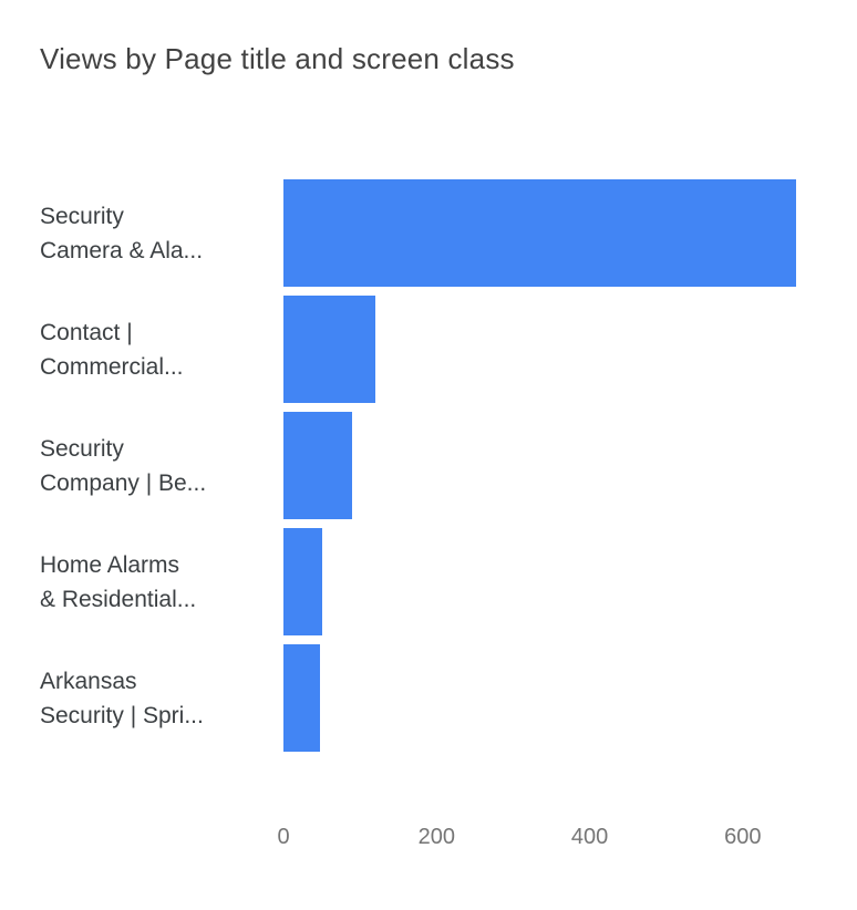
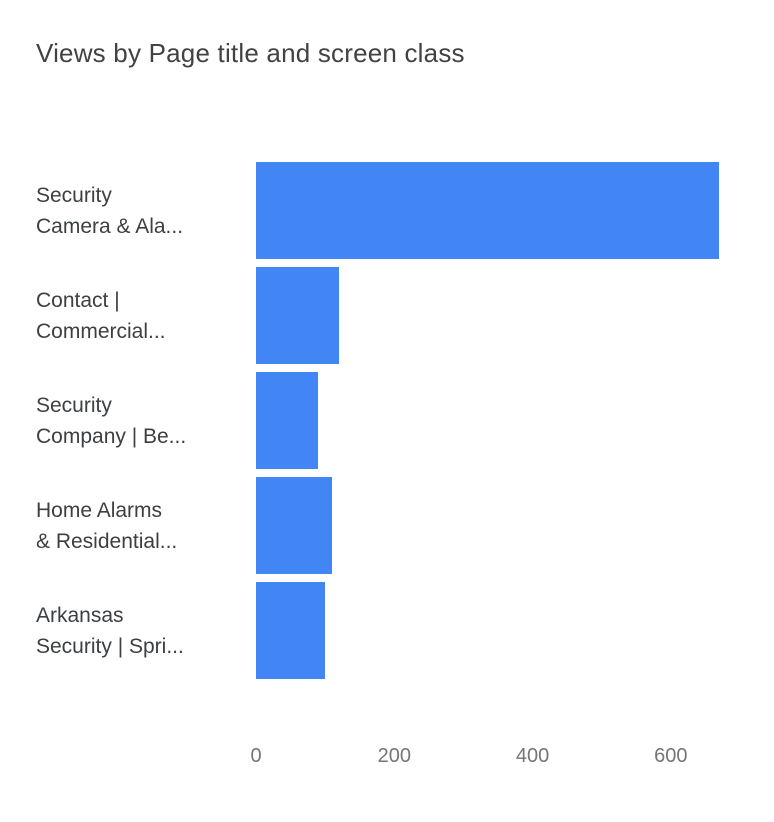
Home Alarms & Residential...: 50 -> 110
Arkansas Security | Spri...: 50 -> 100
